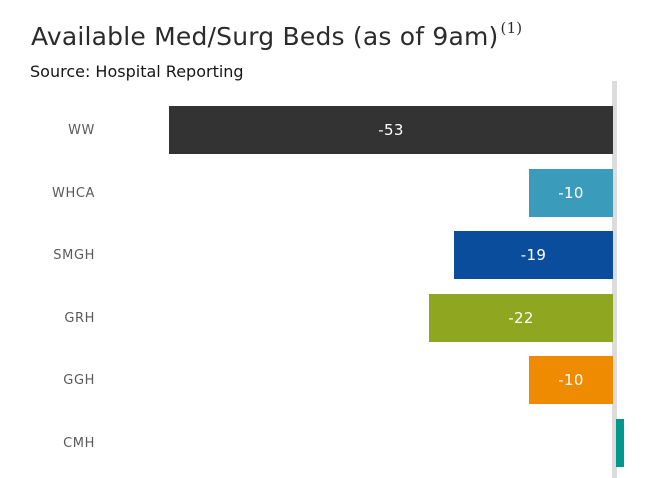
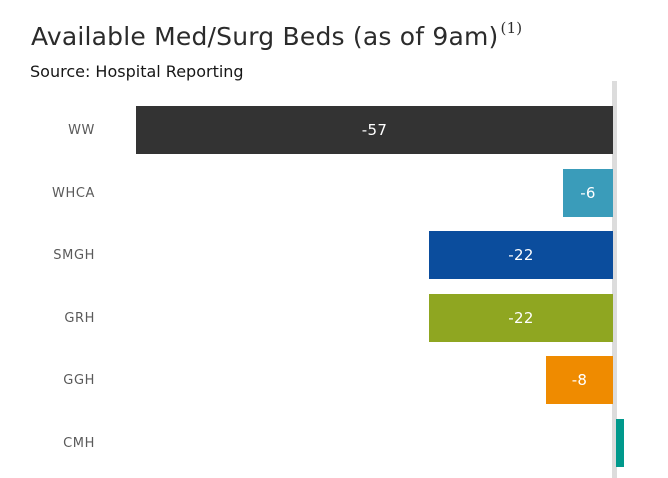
WW: -53 -> -57
WHCA: -10 -> -6
SMGH: -19 -> -22
GGH: -10 -> -8
